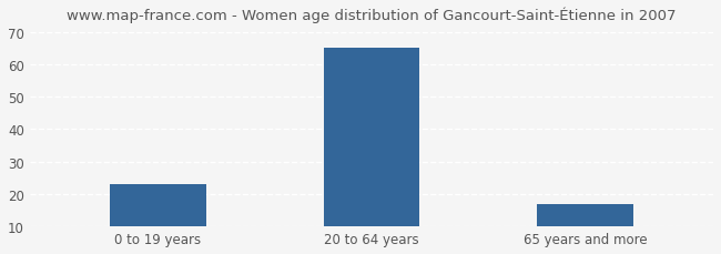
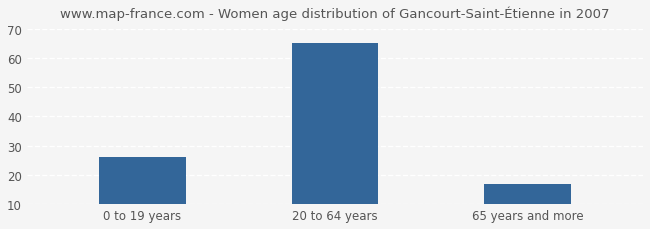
0 to 19 years: 23 -> 26
